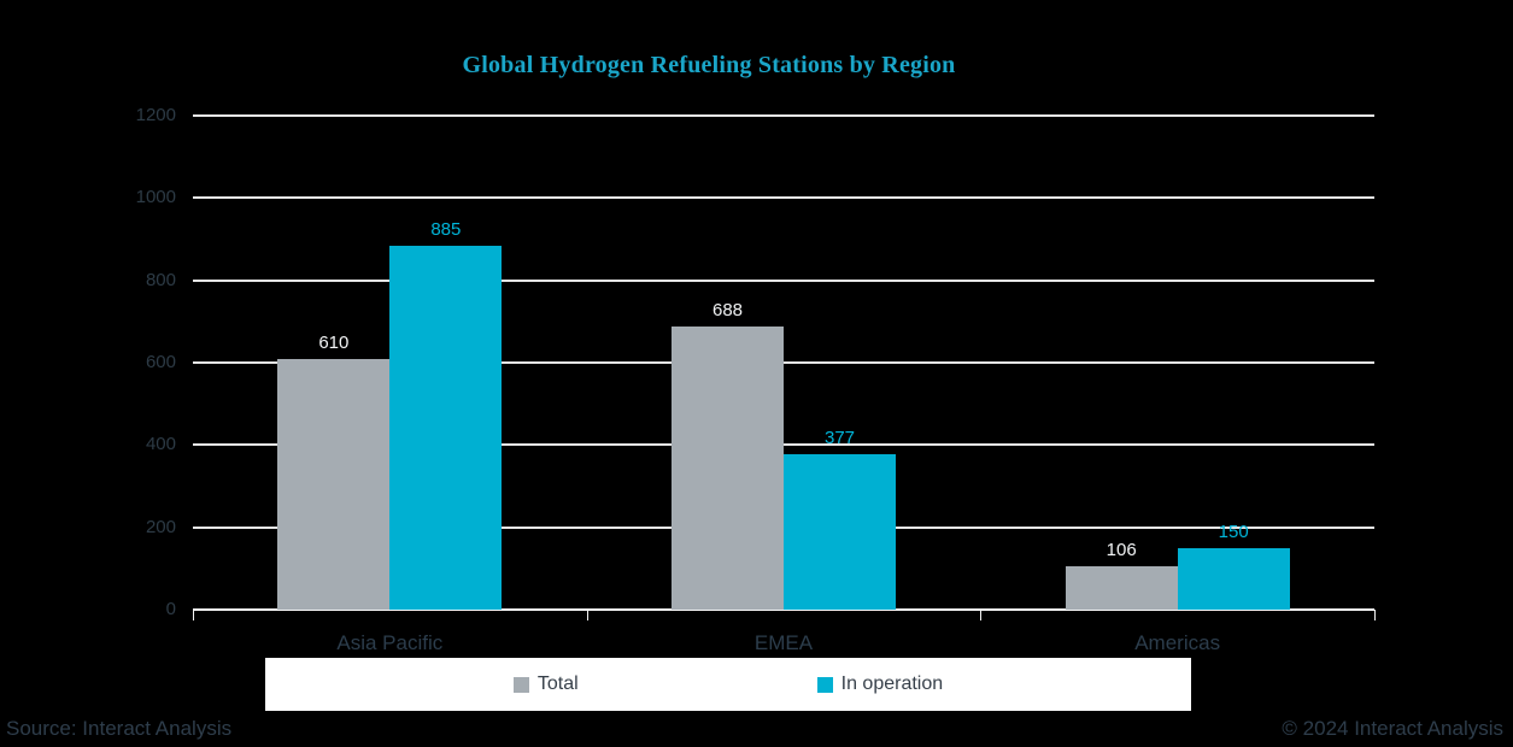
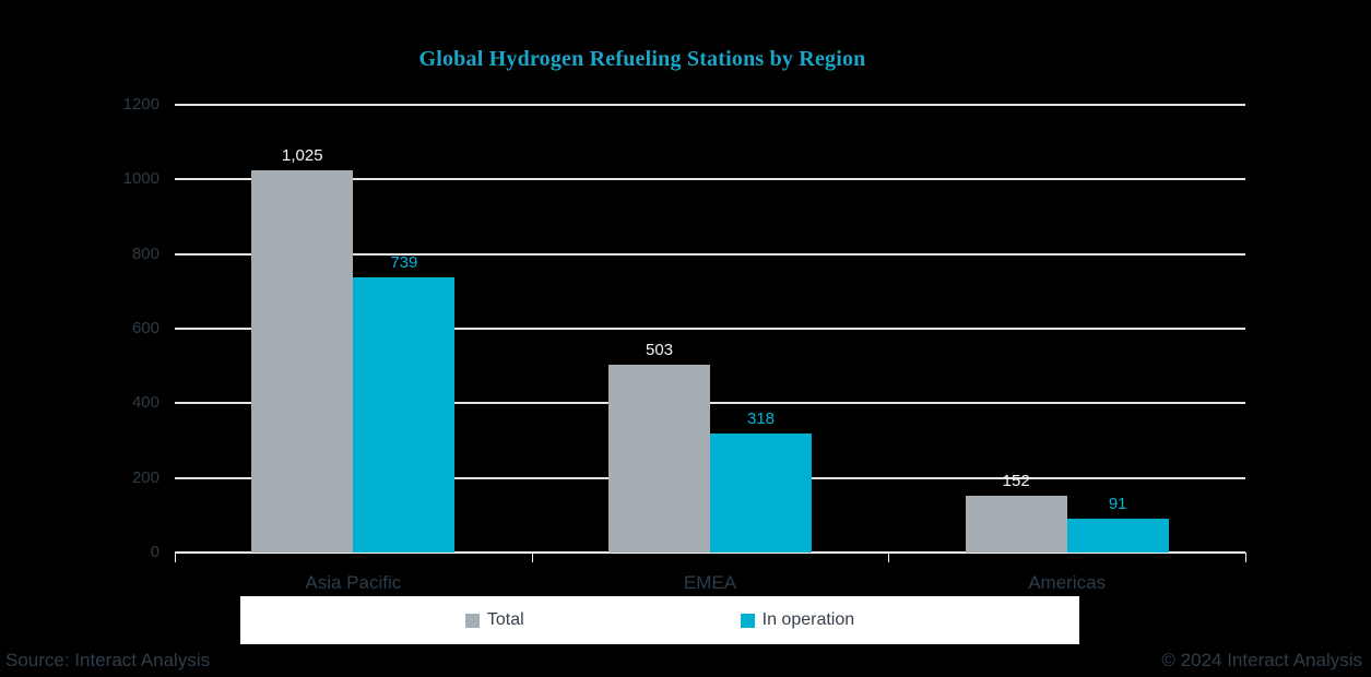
Total/Asia Pacific: 610 -> 1,025
In operation/Asia Pacific: 885 -> 739
Total/EMEA: 688 -> 503
In operation/EMEA: 377 -> 318
Total/Americas: 106 -> 152
In operation/Americas: 150 -> 91
